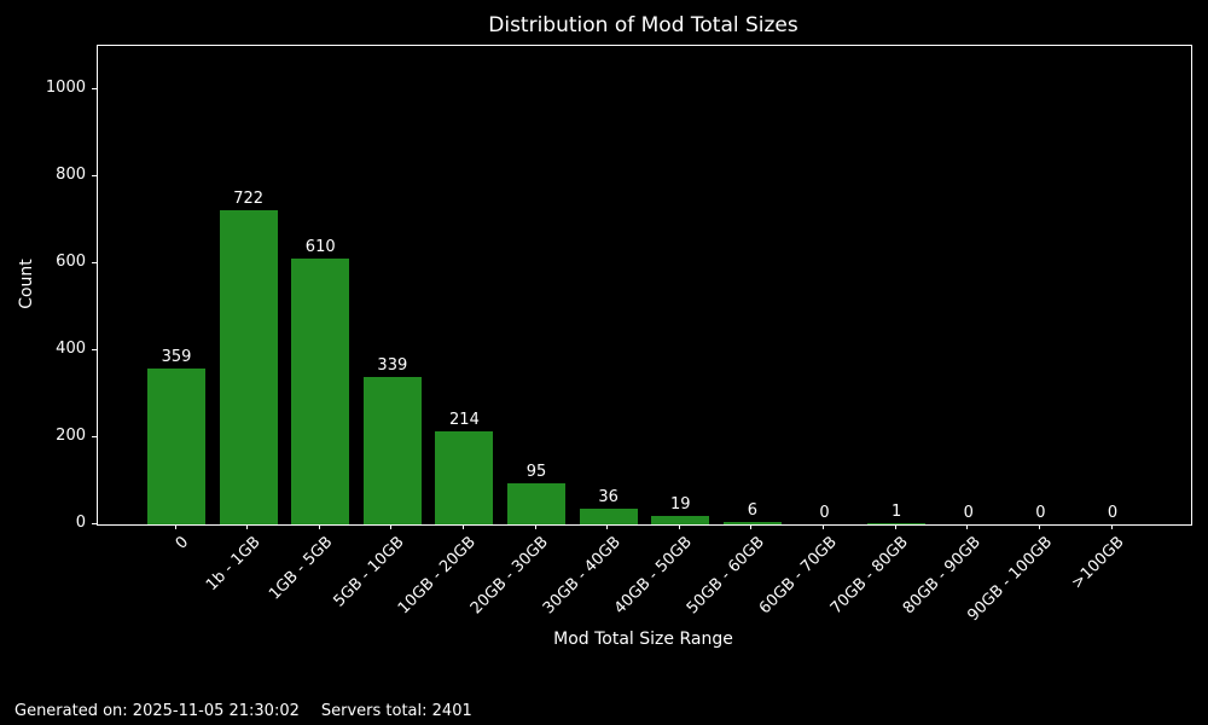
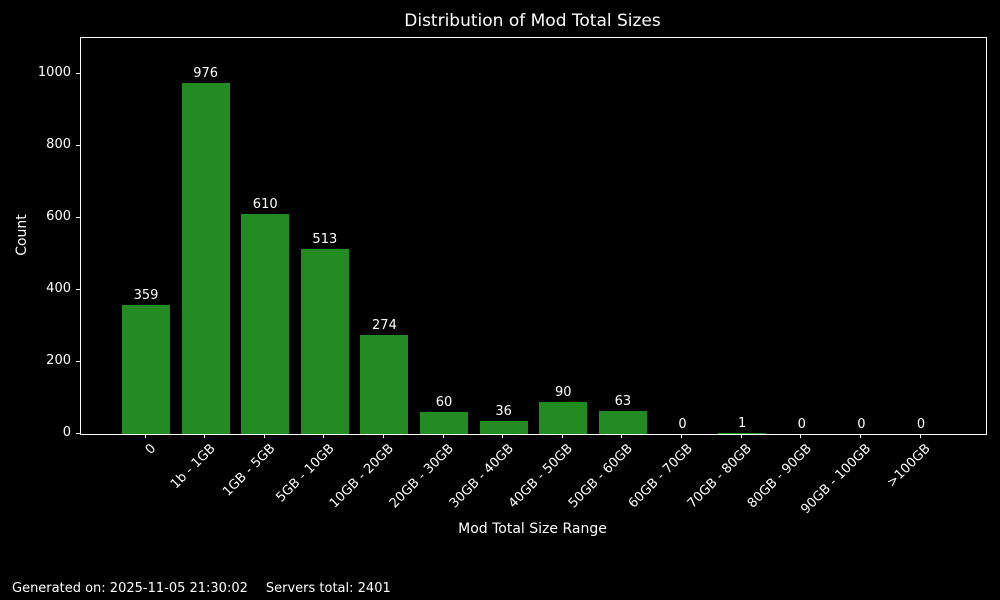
1b - 1GB: 722 -> 976
5GB - 10GB: 339 -> 513
10GB - 20GB: 214 -> 274
20GB - 30GB: 95 -> 60
40GB - 50GB: 19 -> 90
50GB - 60GB: 6 -> 63
